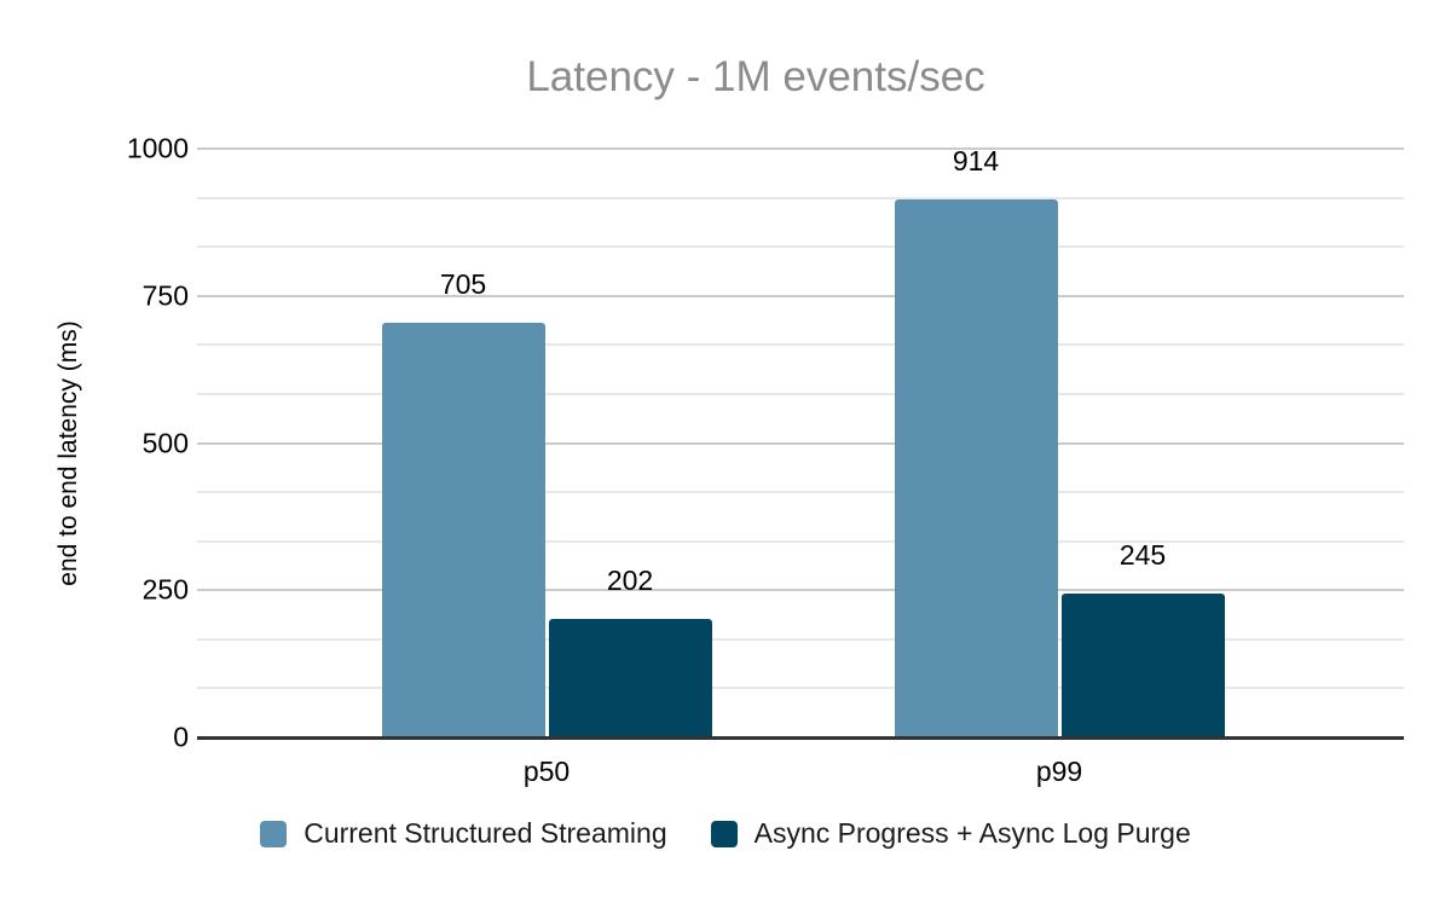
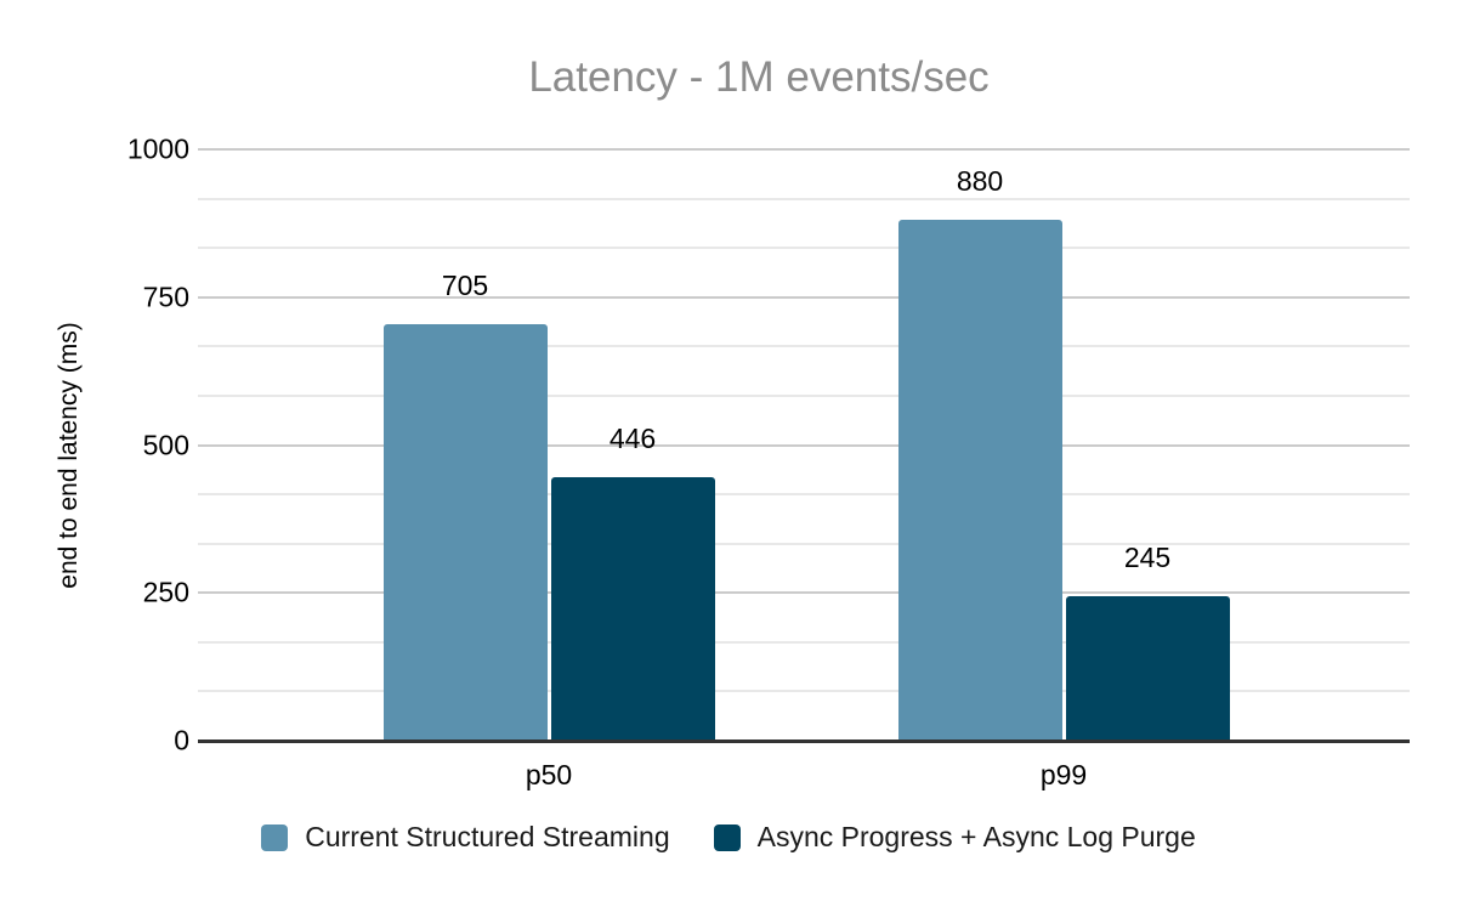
Async Progress + Async Log Purge/p50: 202 -> 446
Current Structured Streaming/p99: 914 -> 880
